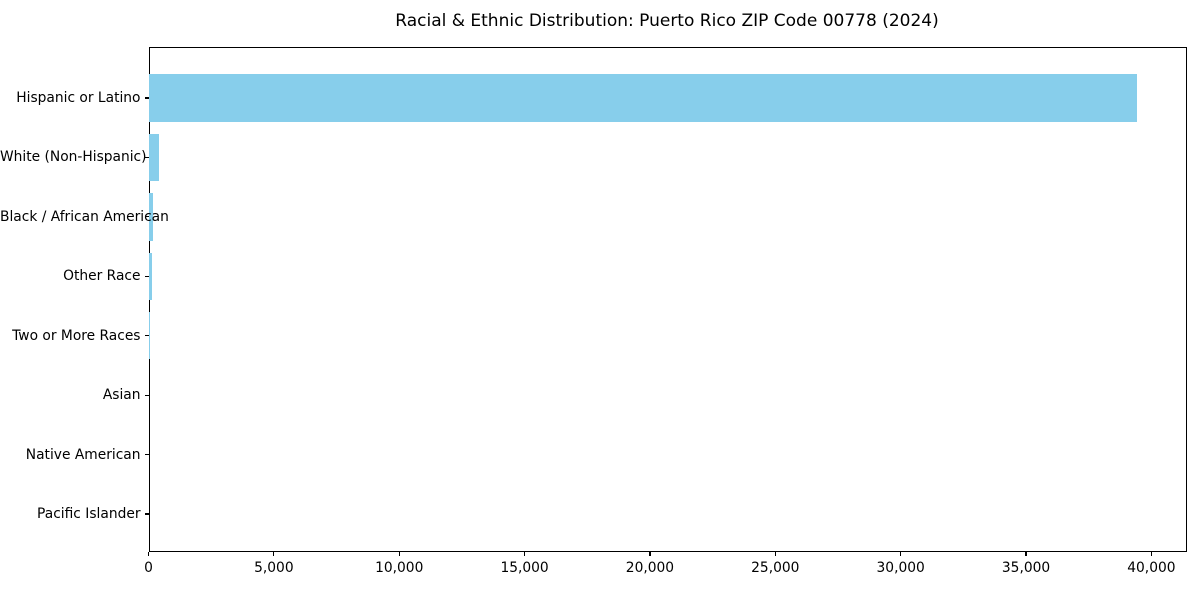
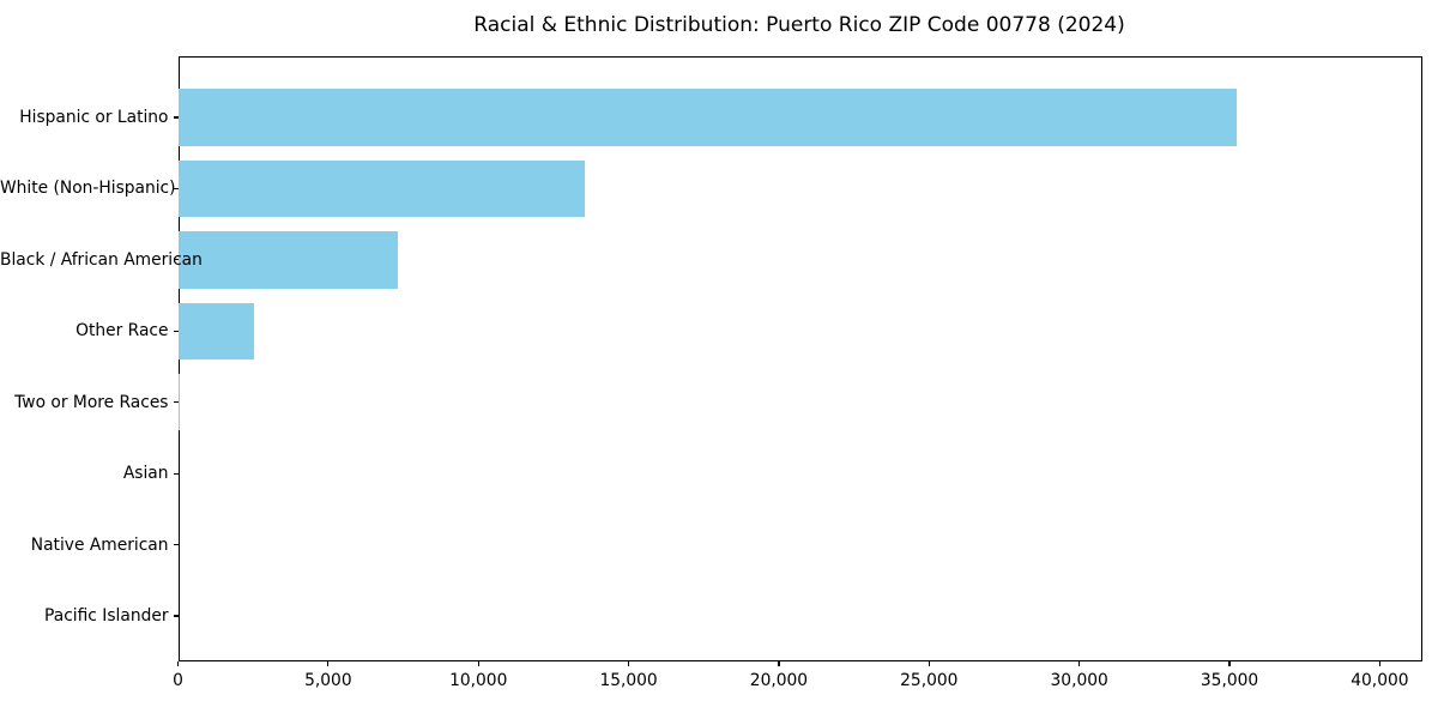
Hispanic or Latino: 39400 -> 35200
White (Non-Hispanic): 400 -> 13500
Black / African American: 200 -> 7300
Other Race: 100 -> 2500
